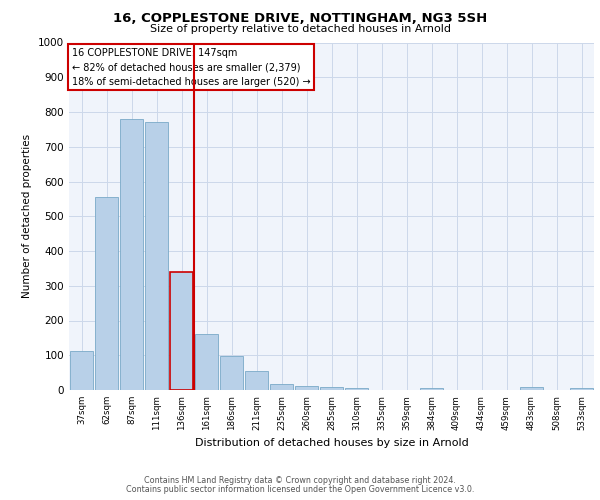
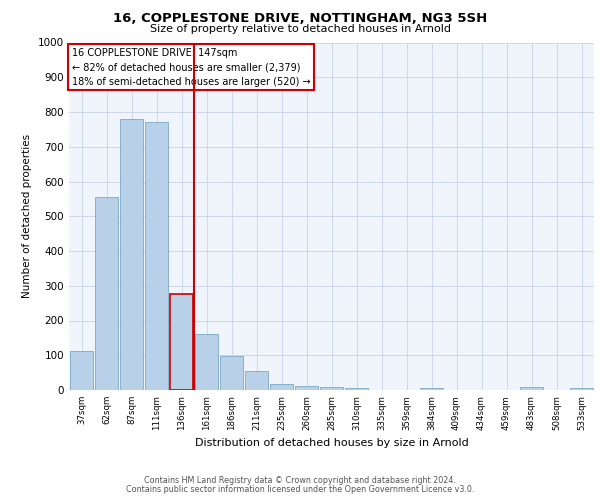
136sqm: 340 -> 275
